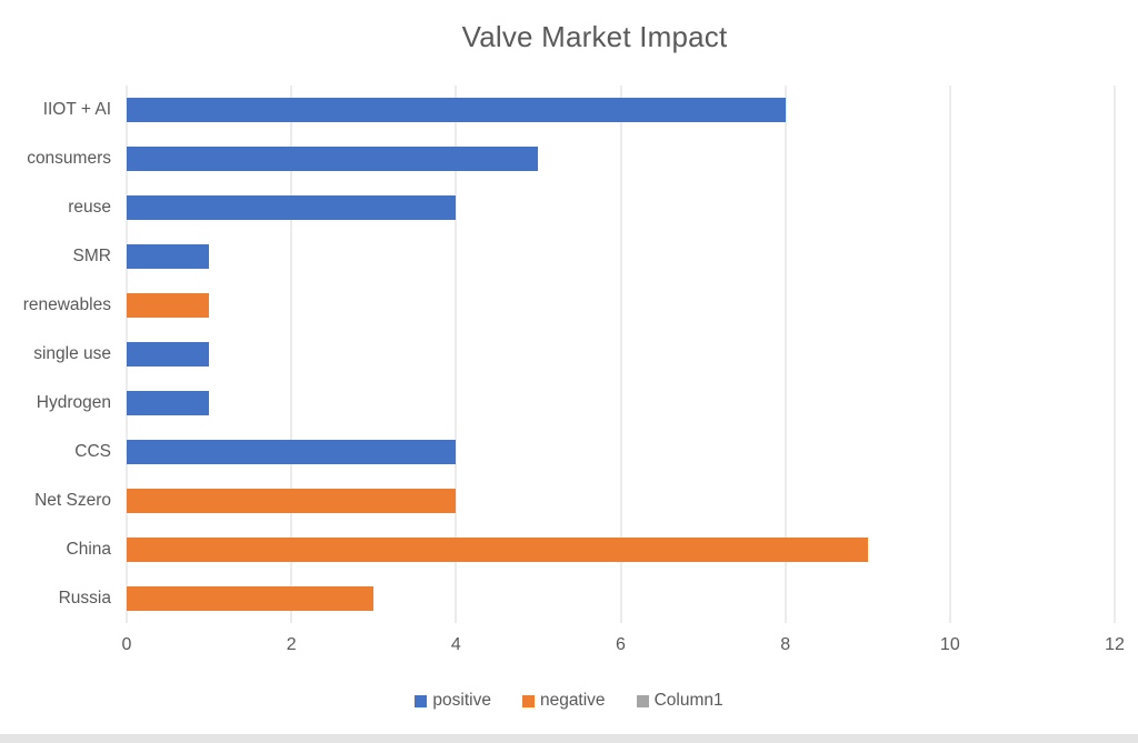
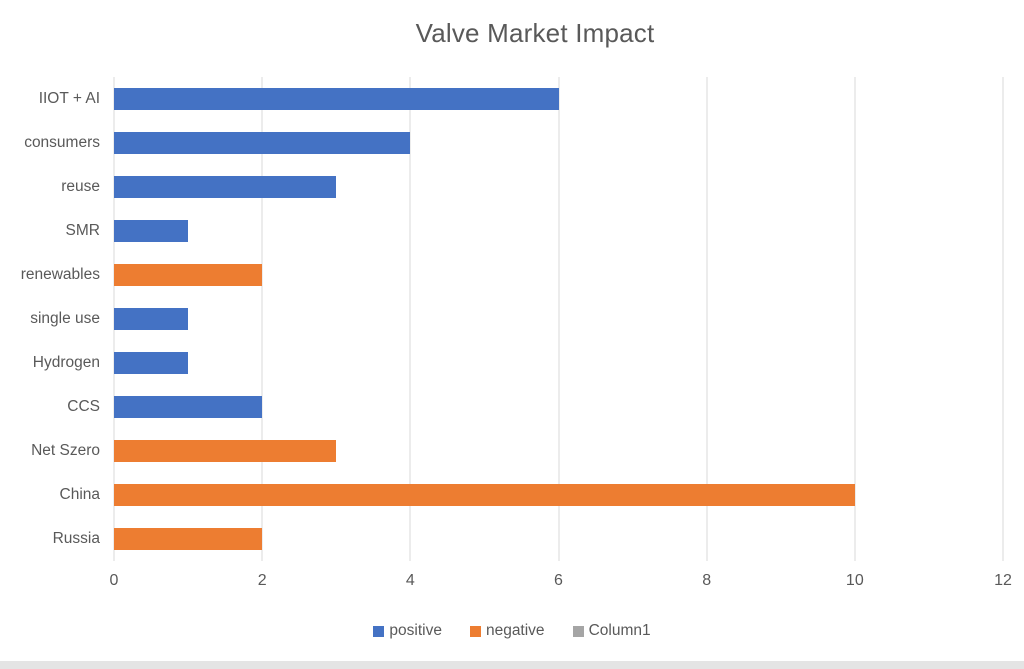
positive/IIOT + AI: 8 -> 6
positive/consumers: 5 -> 4
positive/reuse: 4 -> 3
negative/renewables: 1 -> 2
positive/CCS: 4 -> 2
negative/Net Szero: 4 -> 3
negative/China: 9 -> 10
negative/Russia: 3 -> 2
